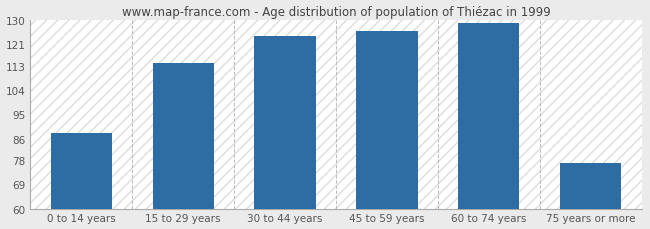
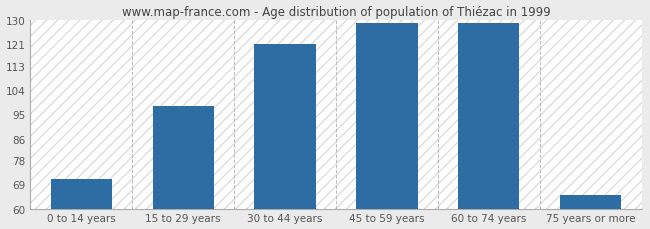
0 to 14 years: 88 -> 71
15 to 29 years: 114 -> 98
30 to 44 years: 124 -> 121
45 to 59 years: 126 -> 129
75 years or more: 77 -> 65
